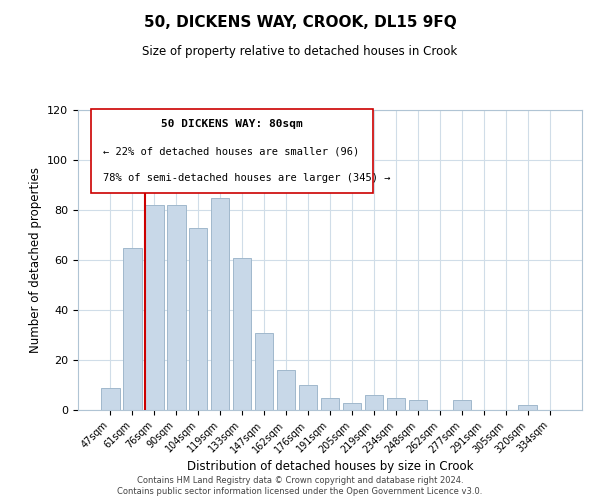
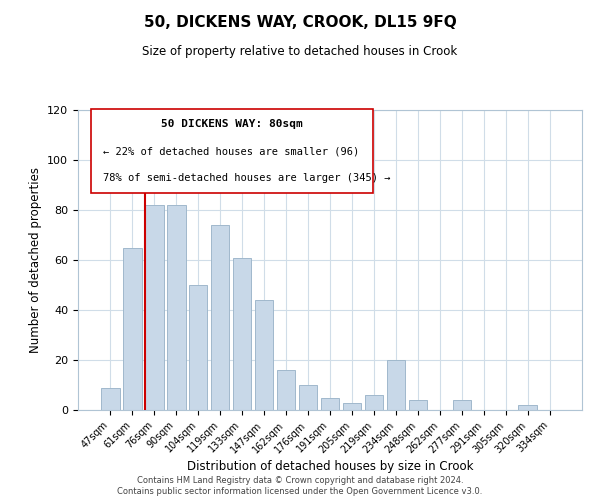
104sqm: 73 -> 50
119sqm: 85 -> 74
147sqm: 31 -> 44
234sqm: 5 -> 20
